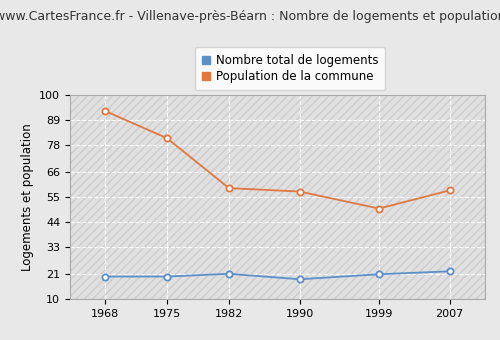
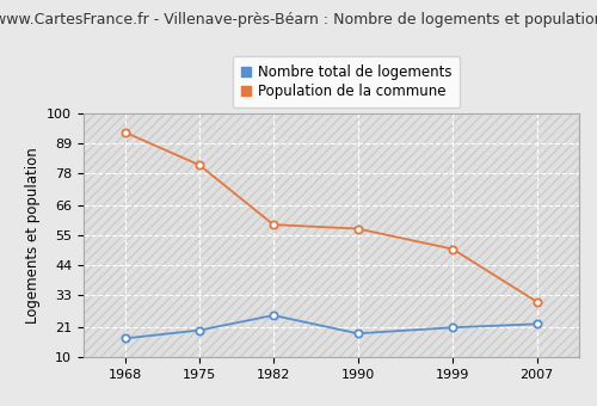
Nombre total de logements/1968: 20.0 -> 17.0
Nombre total de logements/1982: 21.2 -> 25.5
Population de la commune/2007: 58.0 -> 30.5
